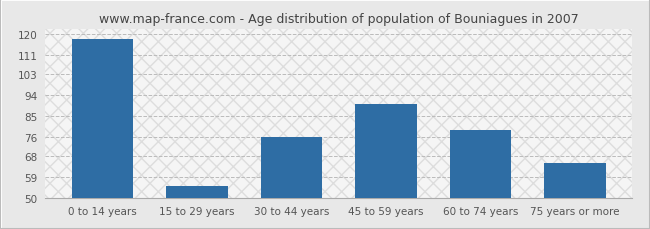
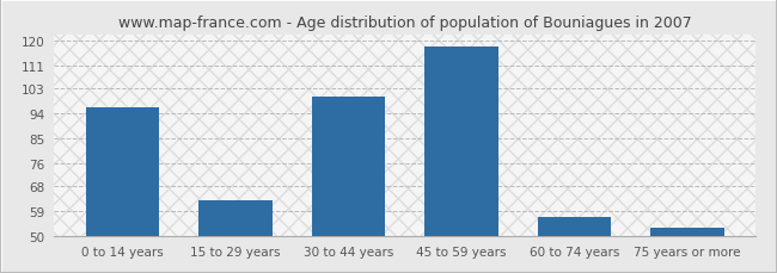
0 to 14 years: 118 -> 96
15 to 29 years: 55 -> 63
30 to 44 years: 76 -> 100
45 to 59 years: 90 -> 118
60 to 74 years: 79 -> 57
75 years or more: 65 -> 53
